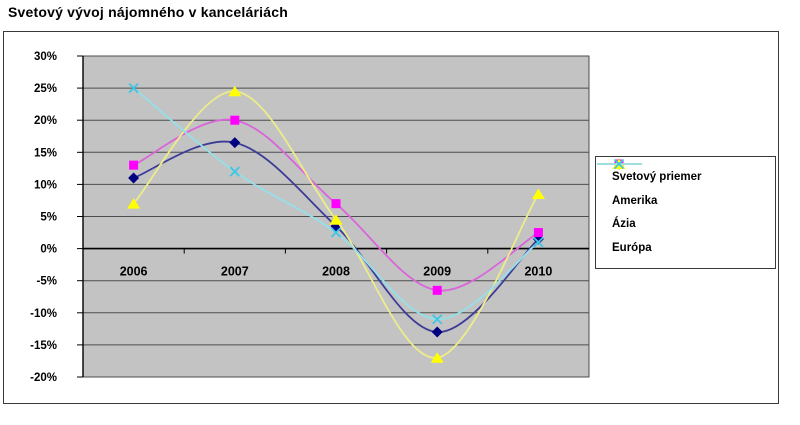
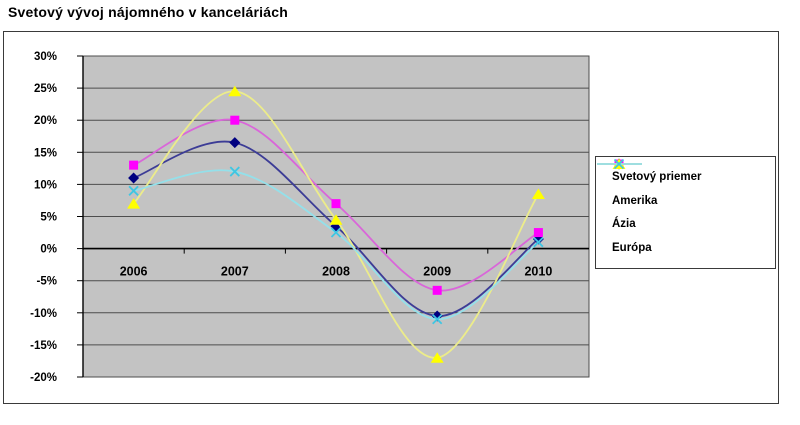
Európa/2006: 25% -> 9%
Svetový priemer/2009: -13% -> -10%
